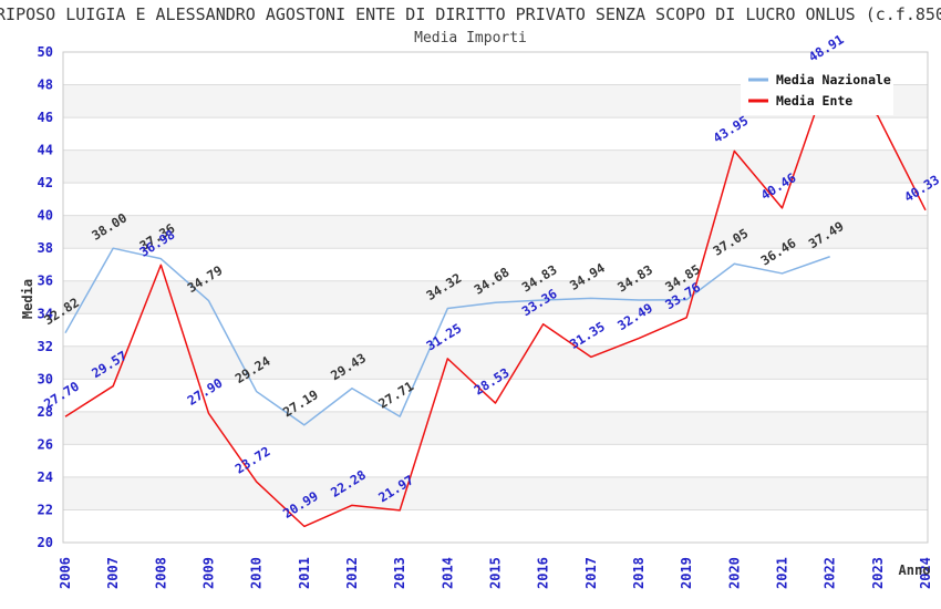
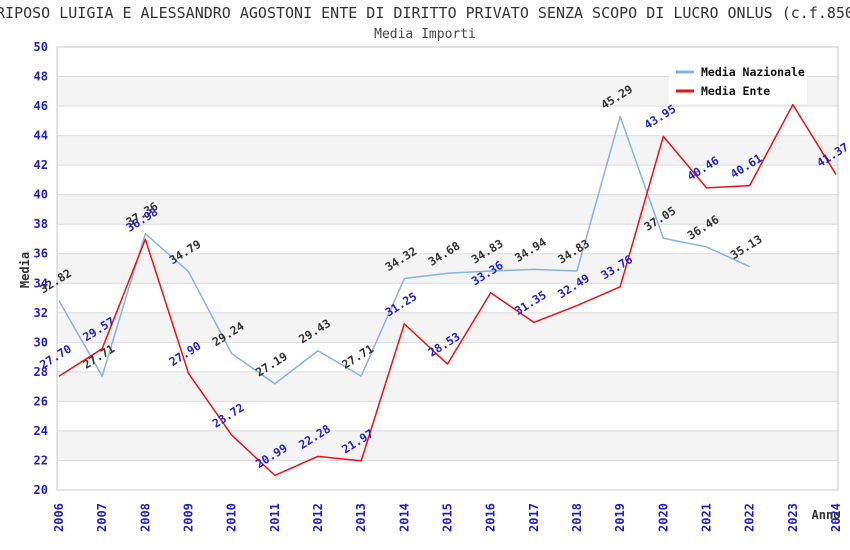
Media Nazionale/2007: 38.00 -> 27.71
Media Nazionale/2019: 34.85 -> 45.29
Media Nazionale/2022: 37.49 -> 35.13
Media Ente/2022: 48.91 -> 40.61
Media Ente/2024: 40.33 -> 41.37
